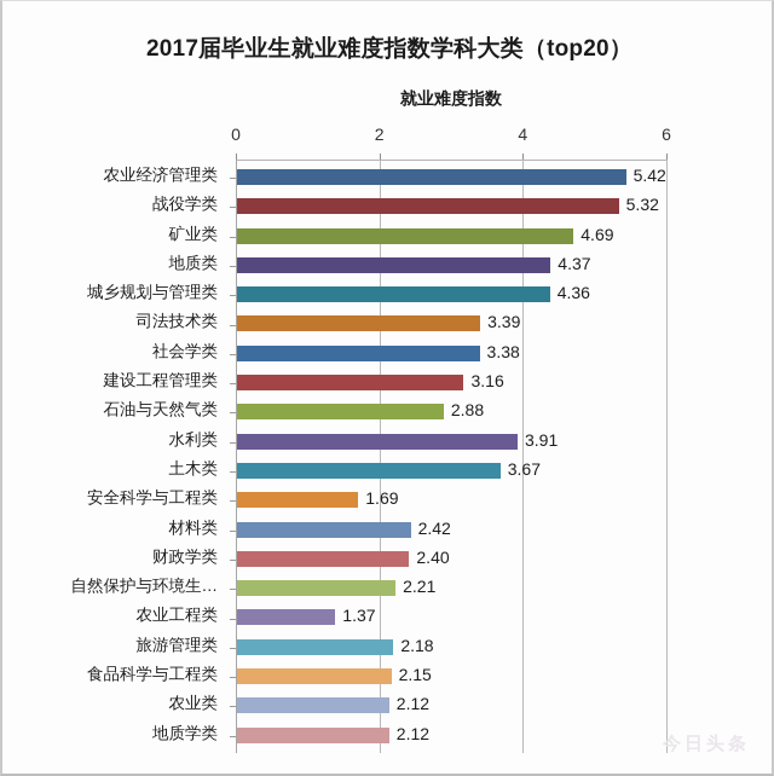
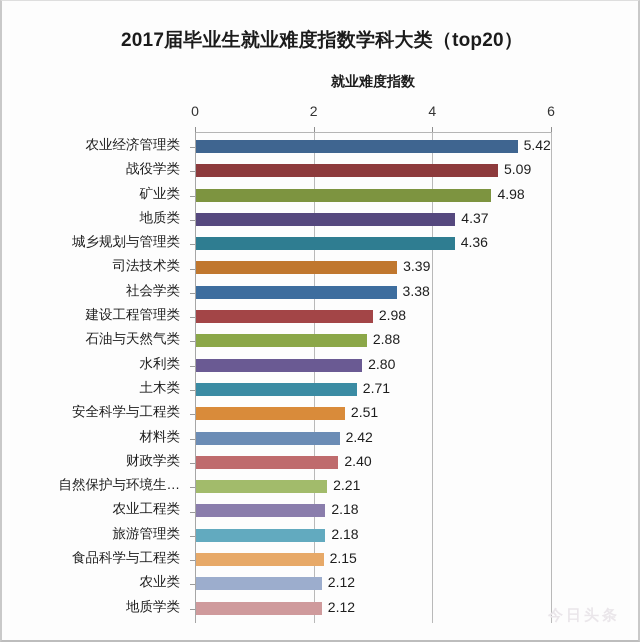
战役学类: 5.32 -> 5.09
矿业类: 4.69 -> 4.98
建设工程管理类: 3.16 -> 2.98
水利类: 3.91 -> 2.80
土木类: 3.67 -> 2.71
安全科学与工程类: 1.69 -> 2.51
农业工程类: 1.37 -> 2.18
